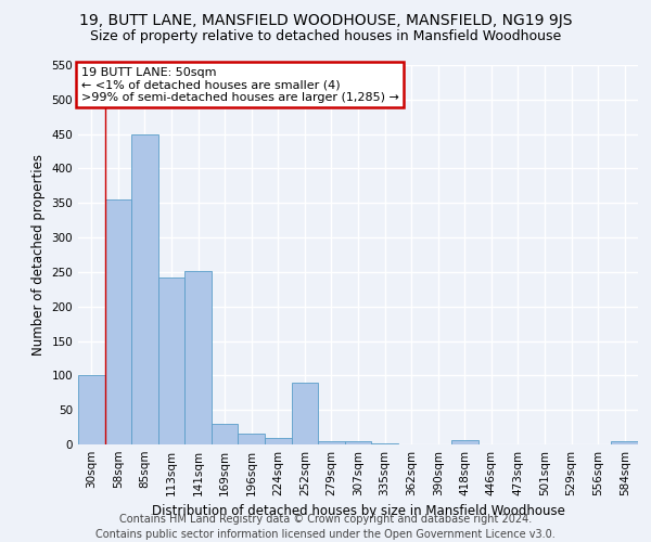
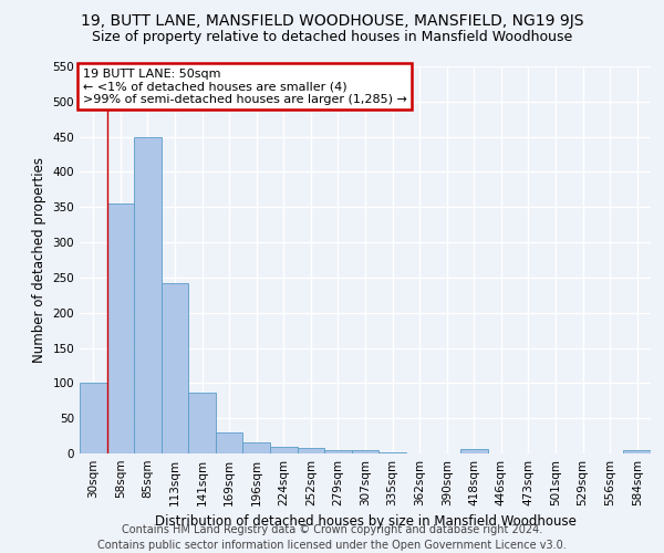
141sqm: 252 -> 87
252sqm: 90 -> 8
